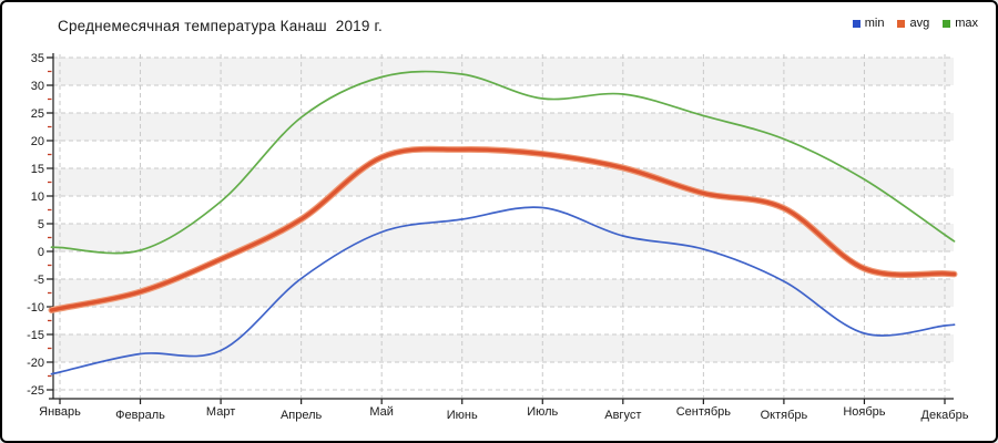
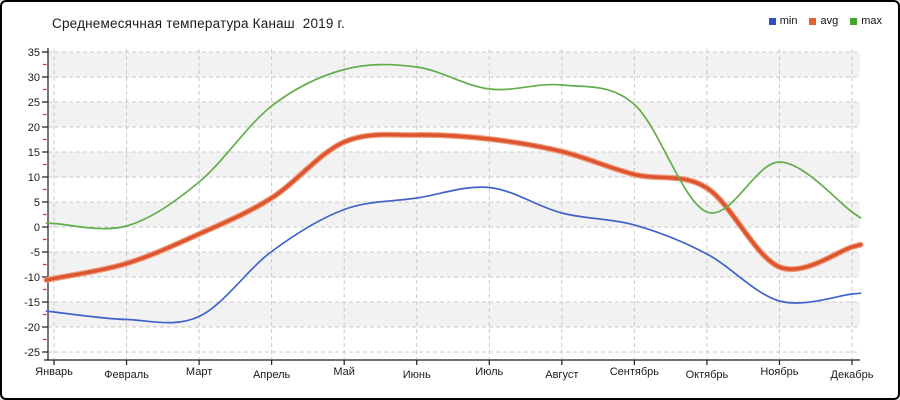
min/Январь: -22 -> -17
max/Октябрь: 20 -> 3
avg/Ноябрь: -3 -> -8
